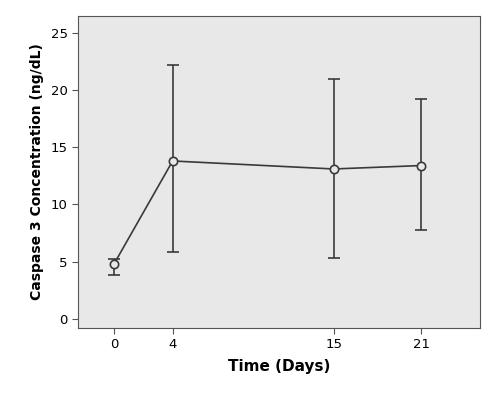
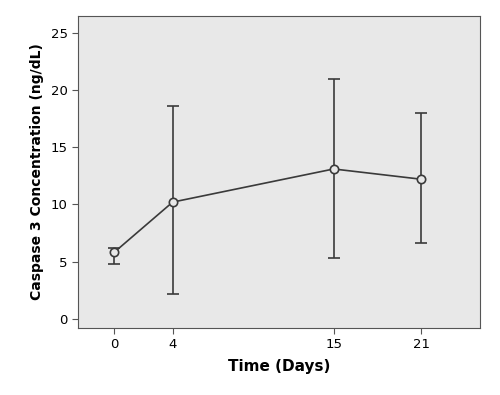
0: 4.8 -> 5.8
4: 13.8 -> 10.2
21: 13.4 -> 12.2
